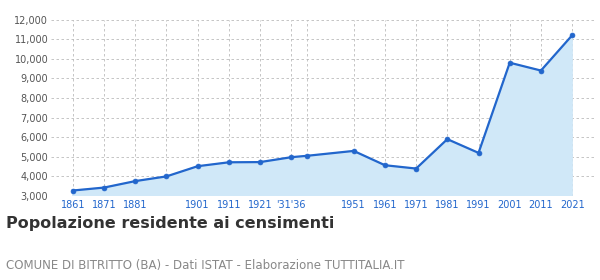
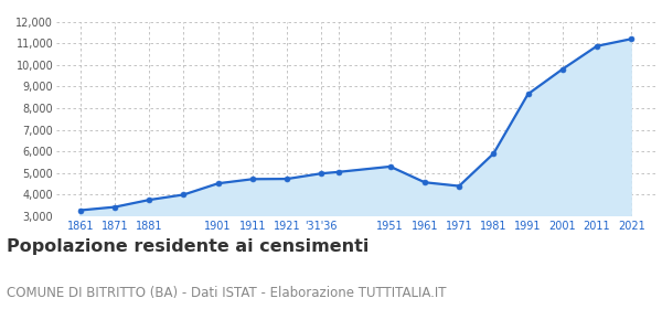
1991: 5,200 -> 8,600
2011: 9,400 -> 10,900
